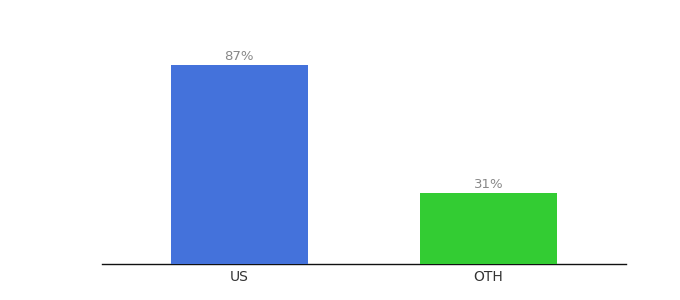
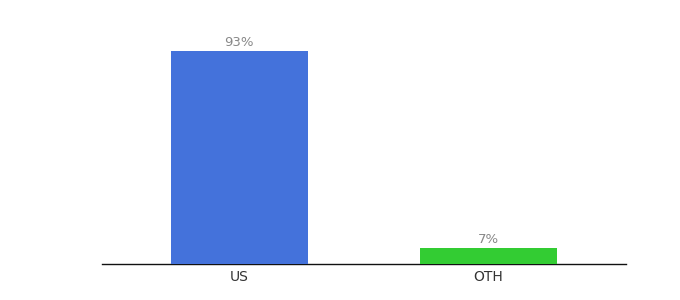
US: 87% -> 93%
OTH: 31% -> 7%
